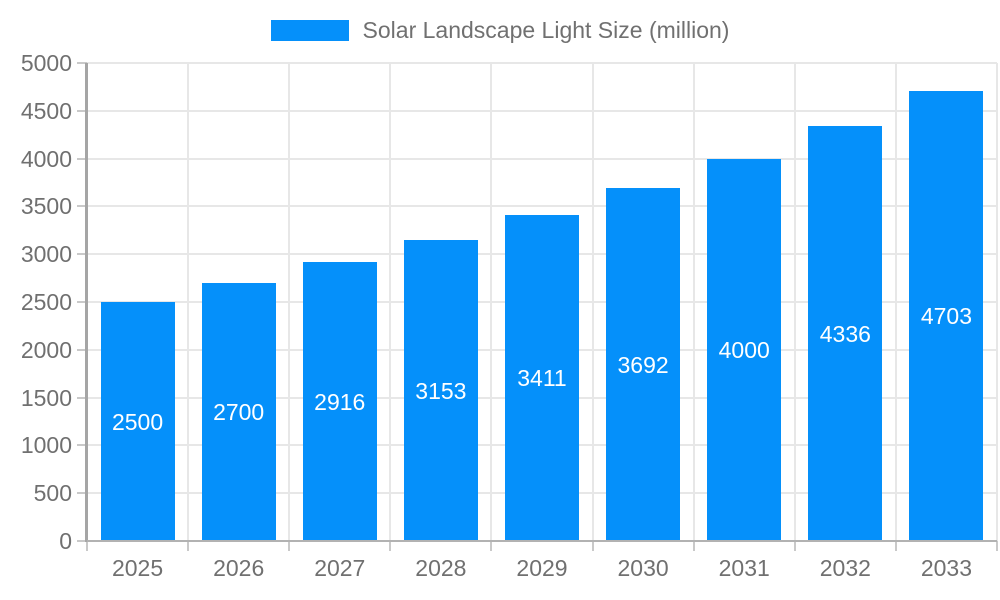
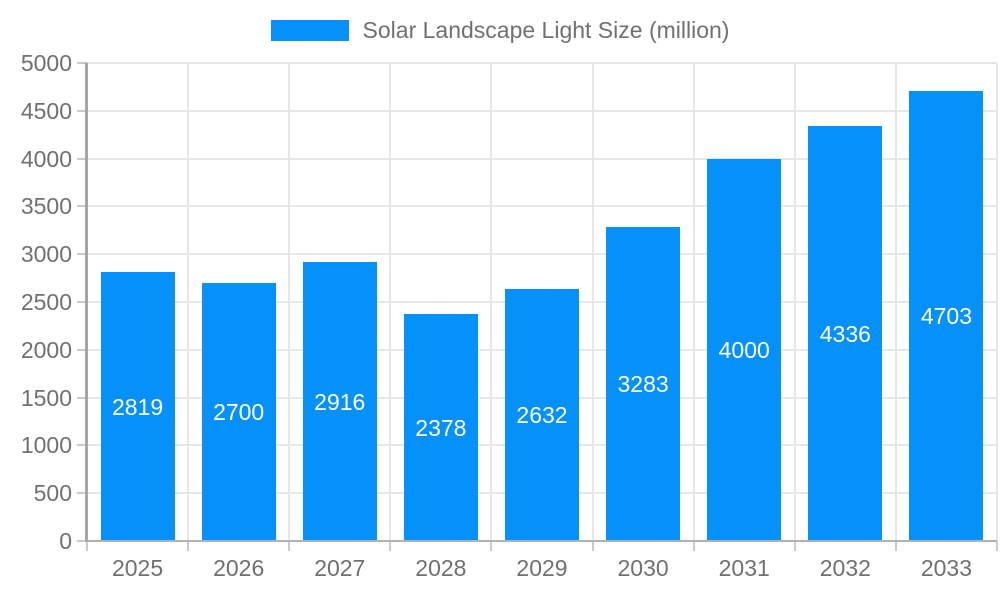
2025: 2500 -> 2819
2028: 3153 -> 2378
2029: 3411 -> 2632
2030: 3692 -> 3283
